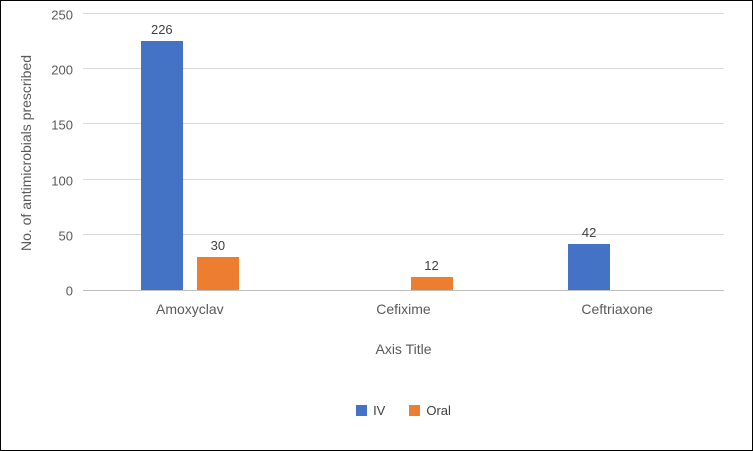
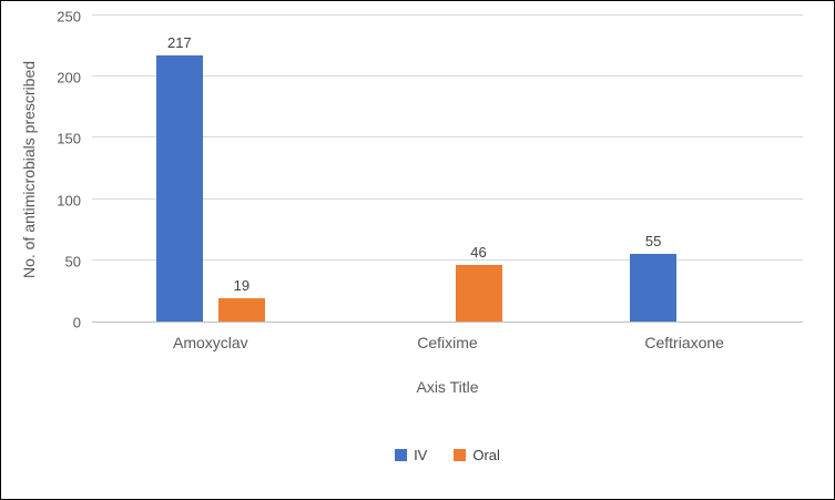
IV/Amoxyclav: 226 -> 217
Oral/Amoxyclav: 30 -> 19
Oral/Cefixime: 12 -> 46
IV/Ceftriaxone: 42 -> 55
